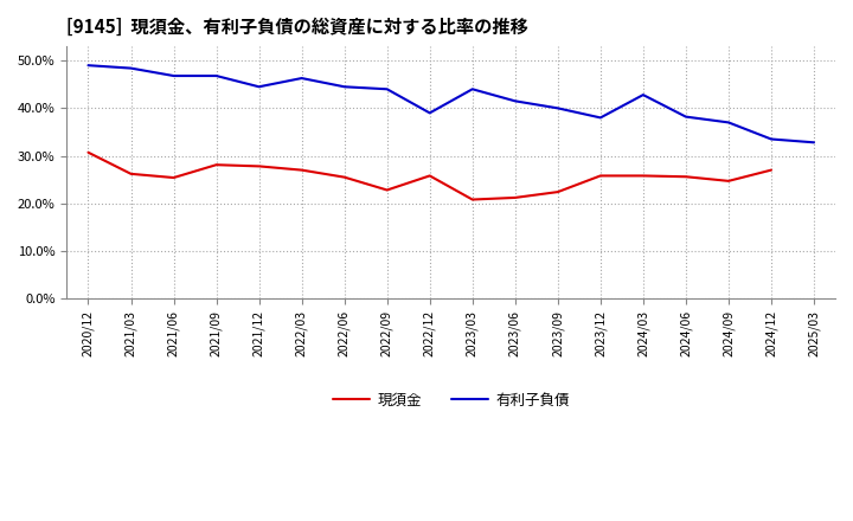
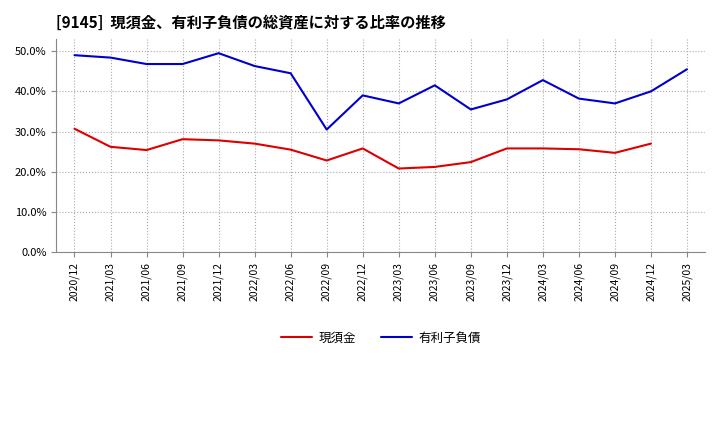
有利子負債/2021/12: 44.5% -> 49.5%
有利子負債/2022/09: 44.0% -> 30.5%
有利子負債/2023/03: 44.0% -> 37.0%
有利子負債/2023/09: 40.0% -> 35.5%
有利子負債/2024/12: 33.5% -> 40.0%
有利子負債/2025/03: 32.8% -> 45.5%
